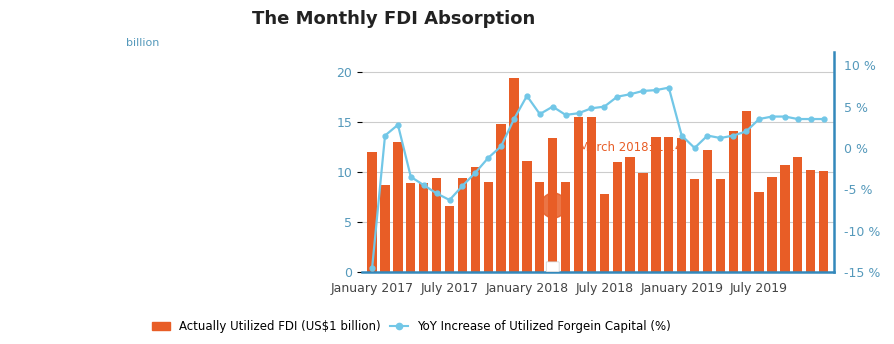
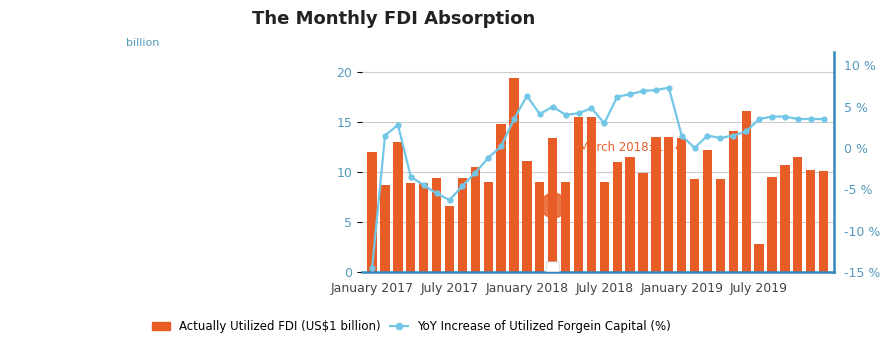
Actually Utilized FDI (US$1 billion)/July 2018: 7.8 -> 9.0
YoY Increase of Utilized Forgein Capital (%)/July 2018: 5.0 % -> 3.0 %
Actually Utilized FDI (US$1 billion)/July 2019: 8.0 -> 2.8
